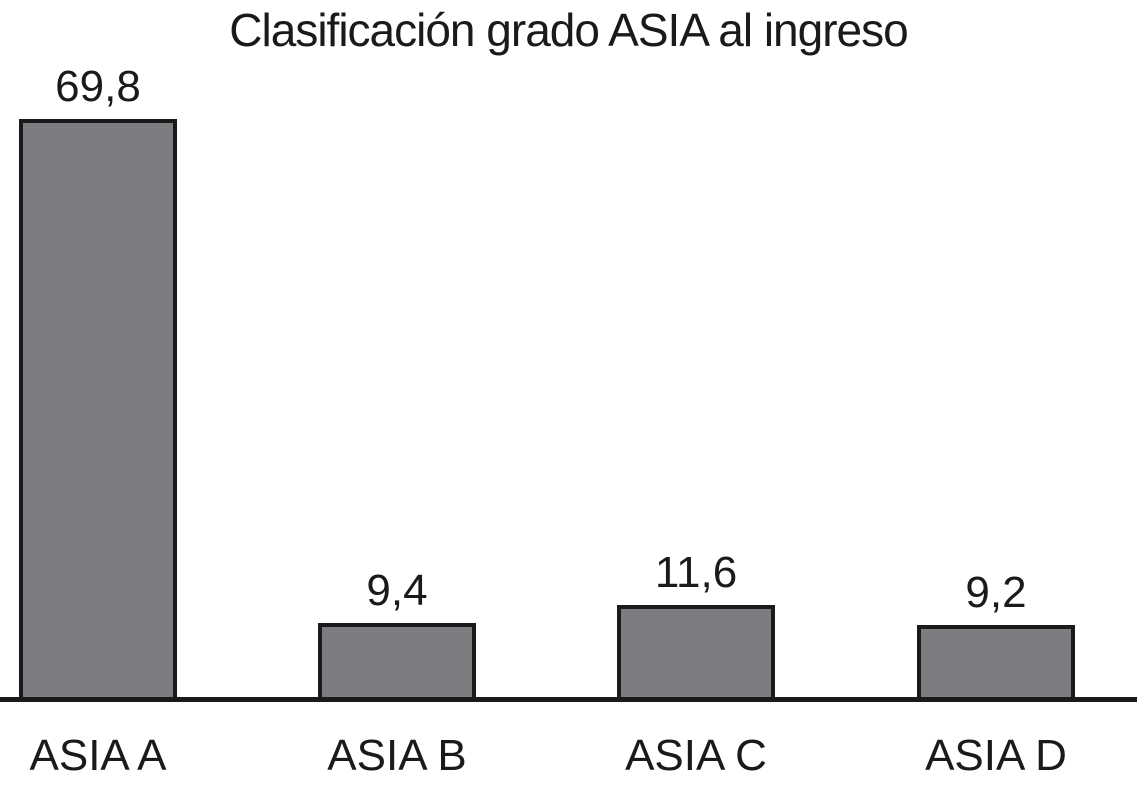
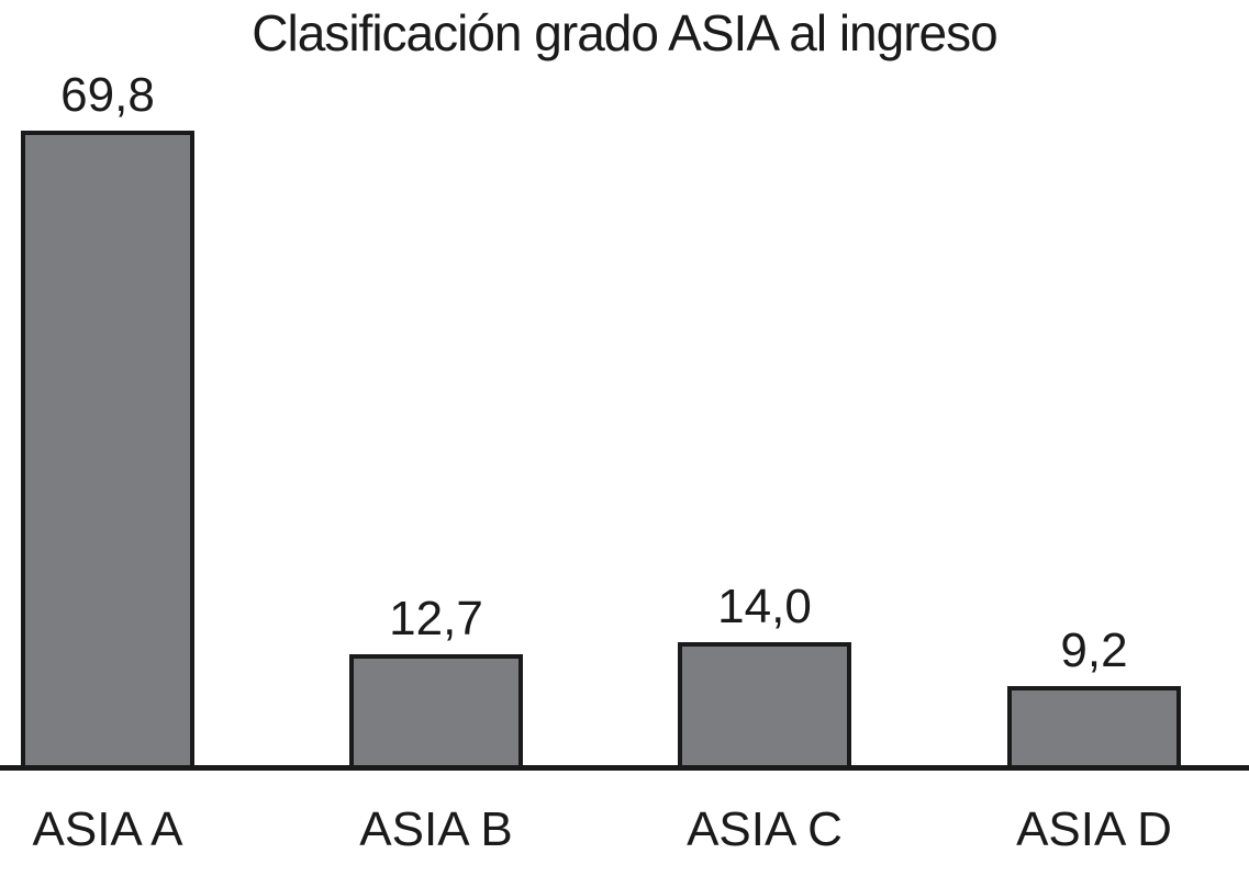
ASIA B: 9,4 -> 12,7
ASIA C: 11,6 -> 14,0
